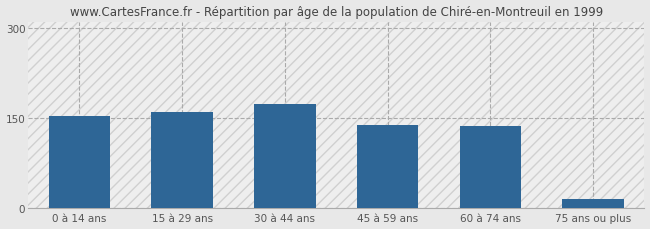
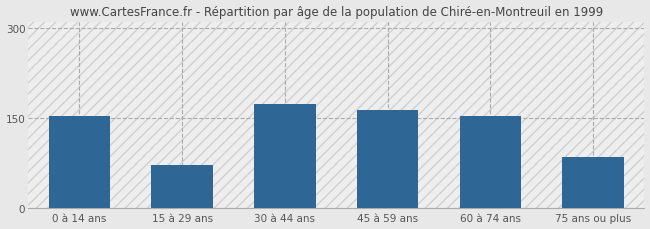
15 à 29 ans: 159 -> 72
45 à 59 ans: 138 -> 162
60 à 74 ans: 136 -> 152
75 ans ou plus: 15 -> 84
